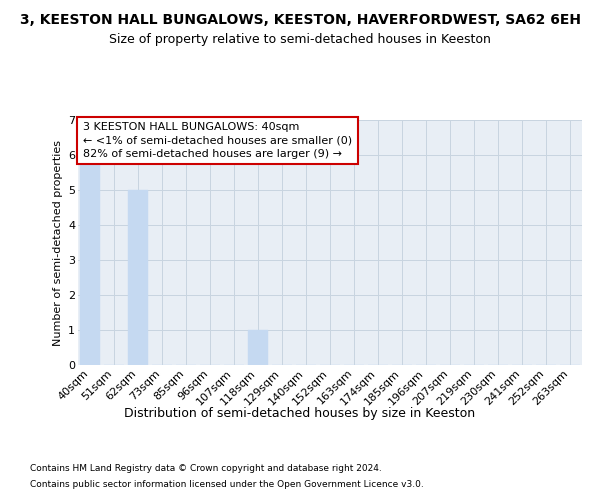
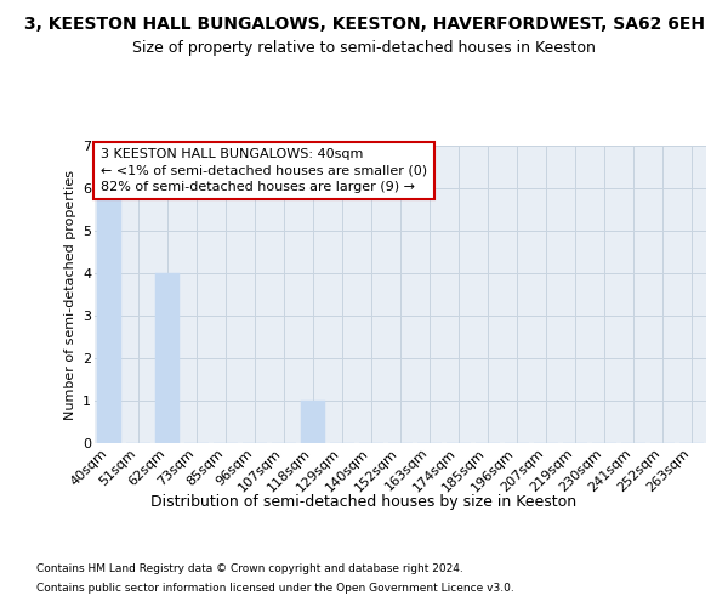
62sqm: 5 -> 4
